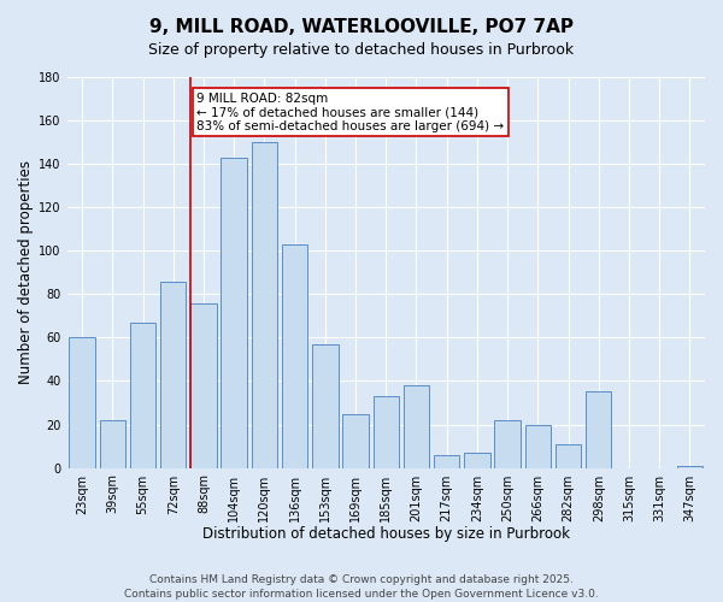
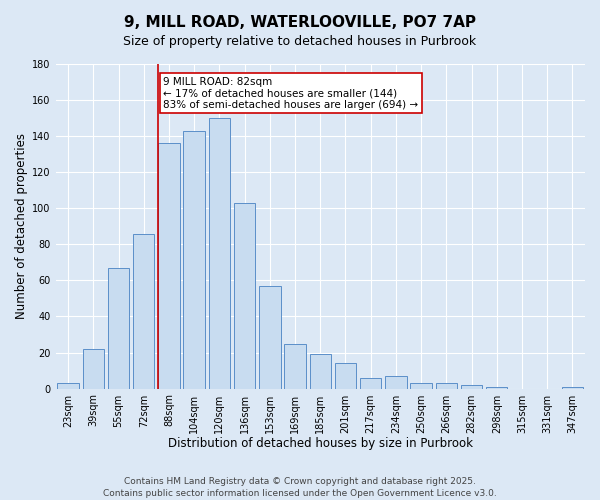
23sqm: 60 -> 3
88sqm: 76 -> 136
185sqm: 33 -> 19
201sqm: 38 -> 14
250sqm: 22 -> 3
266sqm: 20 -> 3
282sqm: 11 -> 2
298sqm: 35 -> 1
